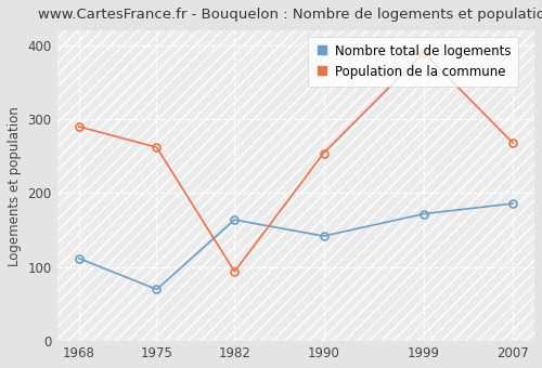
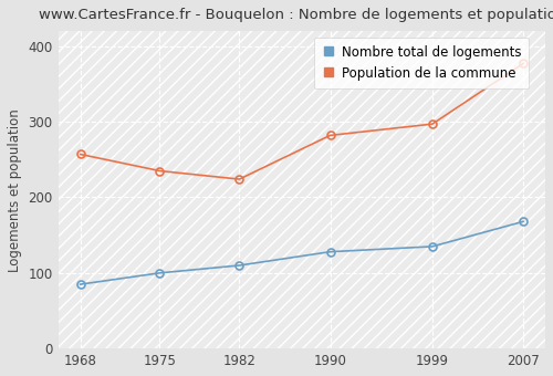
Nombre total de logements/1968: 112 -> 85
Population de la commune/1968: 290 -> 257
Nombre total de logements/1975: 70 -> 100
Population de la commune/1975: 262 -> 235
Nombre total de logements/1982: 164 -> 110
Population de la commune/1982: 94 -> 224
Nombre total de logements/1990: 142 -> 128
Population de la commune/1990: 254 -> 282
Nombre total de logements/1999: 172 -> 135
Population de la commune/1999: 390 -> 297
Nombre total de logements/2007: 186 -> 168
Population de la commune/2007: 268 -> 377
